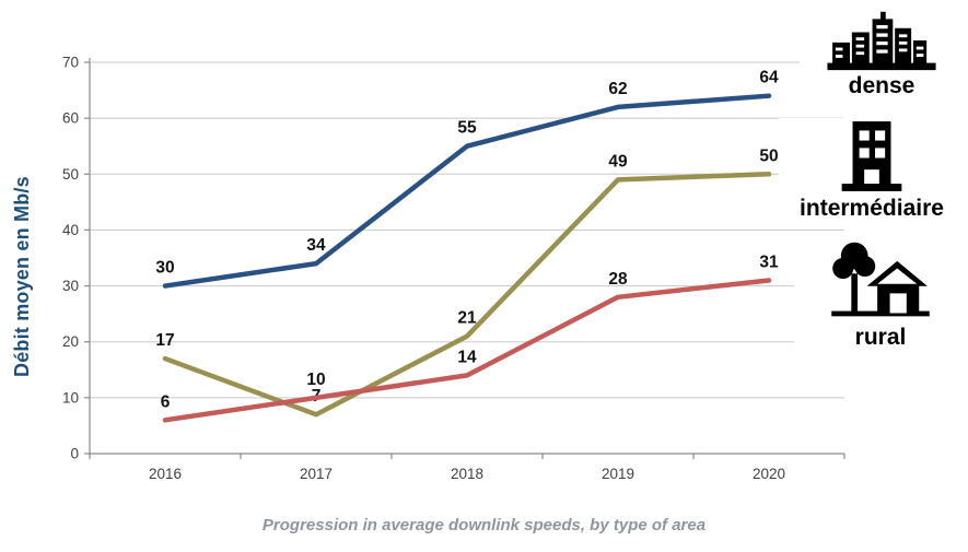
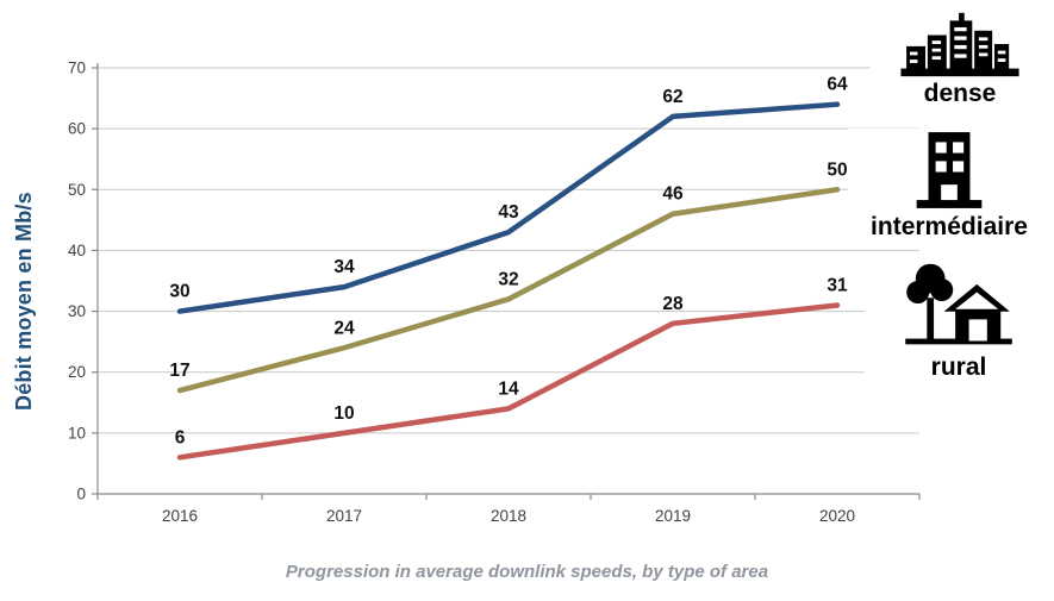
intermédiaire/2017: 7 -> 24
dense/2018: 55 -> 43
intermédiaire/2018: 21 -> 32
intermédiaire/2019: 49 -> 46
